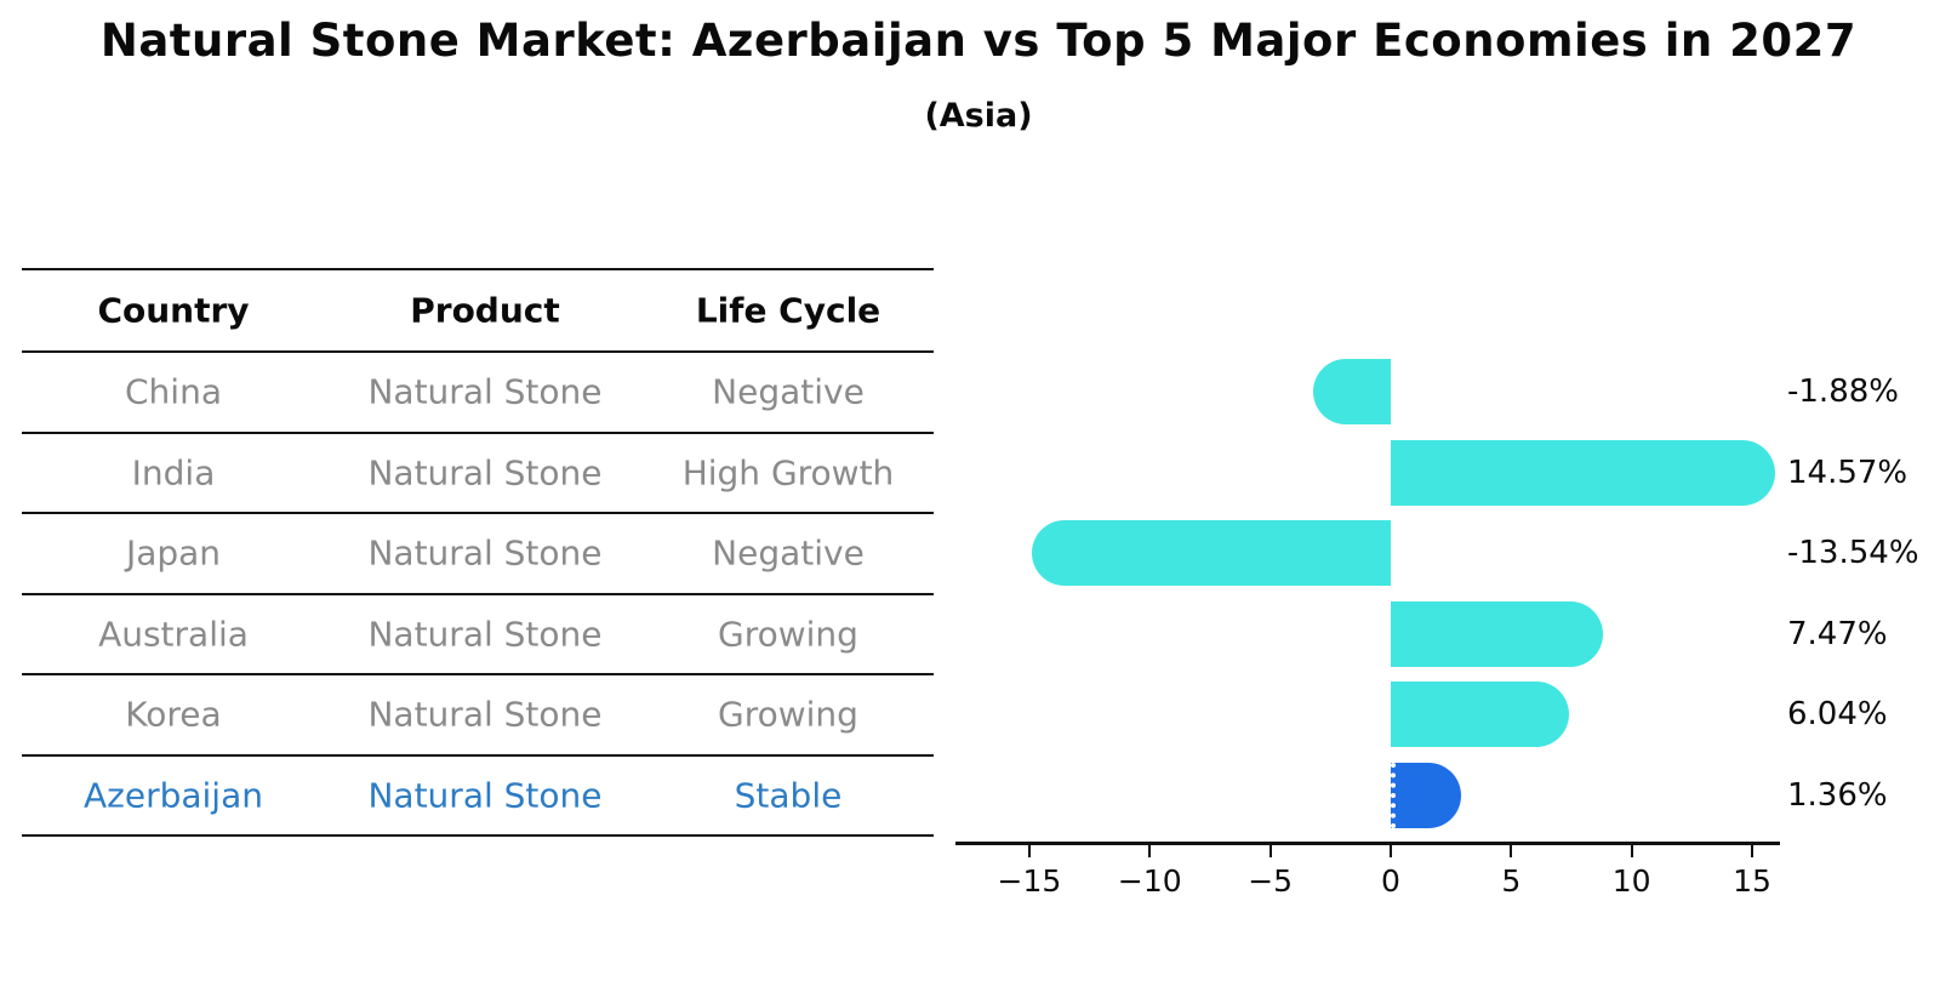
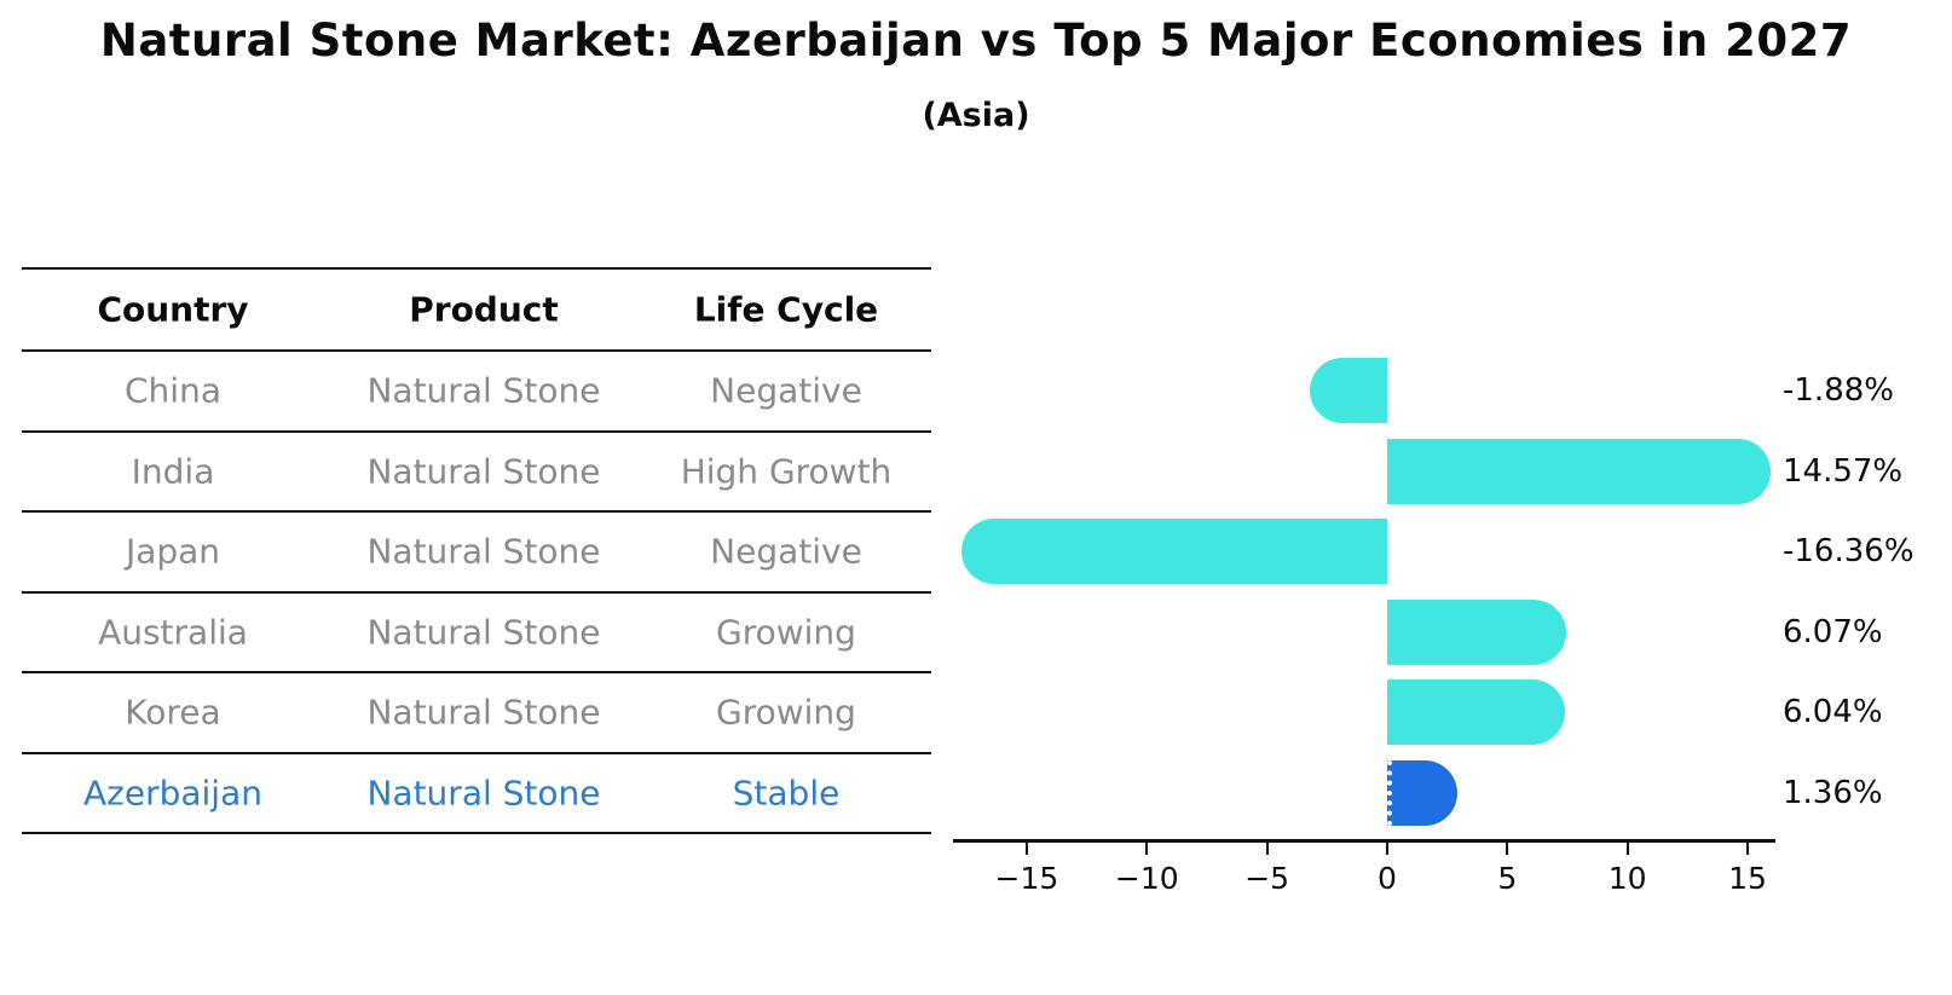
Japan: -13.54% -> -16.36%
Australia: 7.47% -> 6.07%
